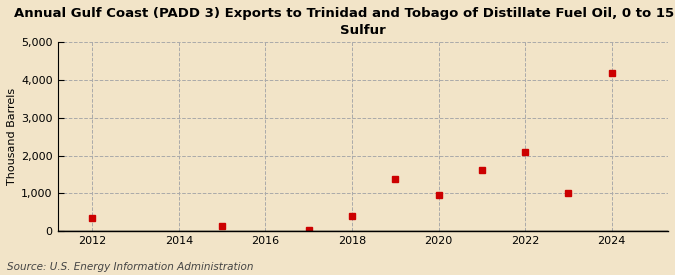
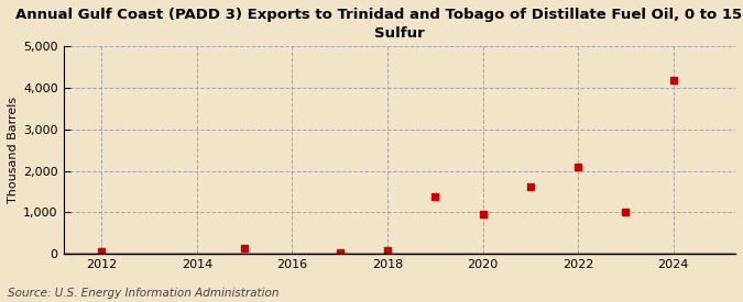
2012: 350 -> 50
2018: 400 -> 80
